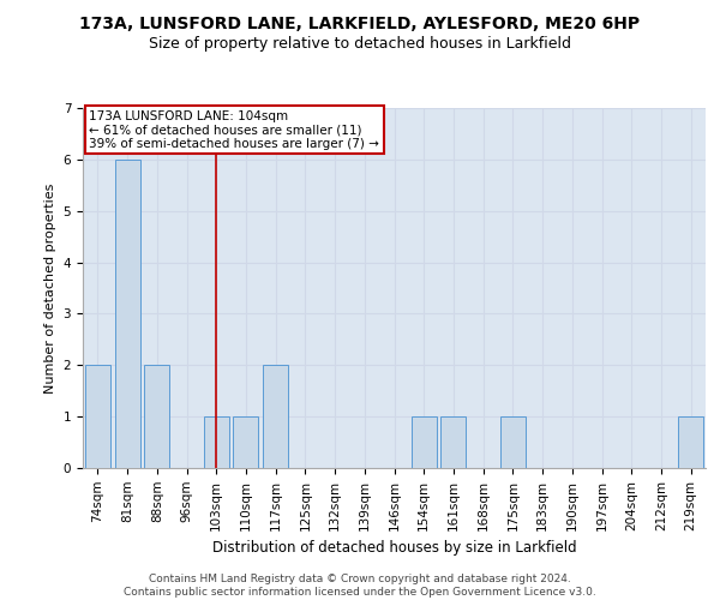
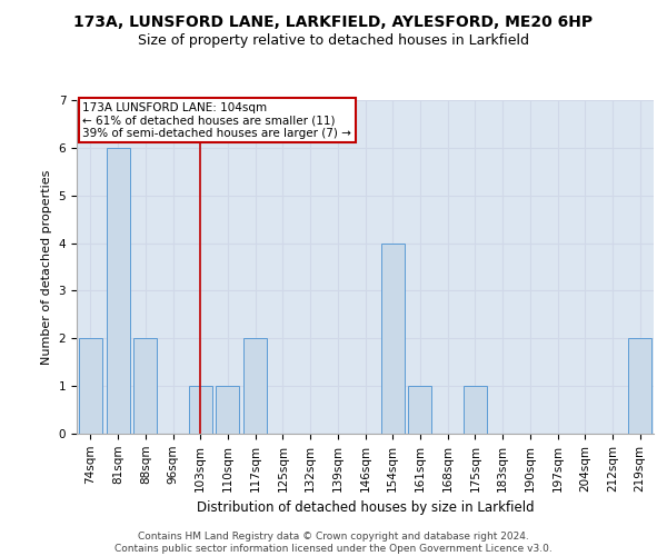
154sqm: 1 -> 4
219sqm: 1 -> 2
